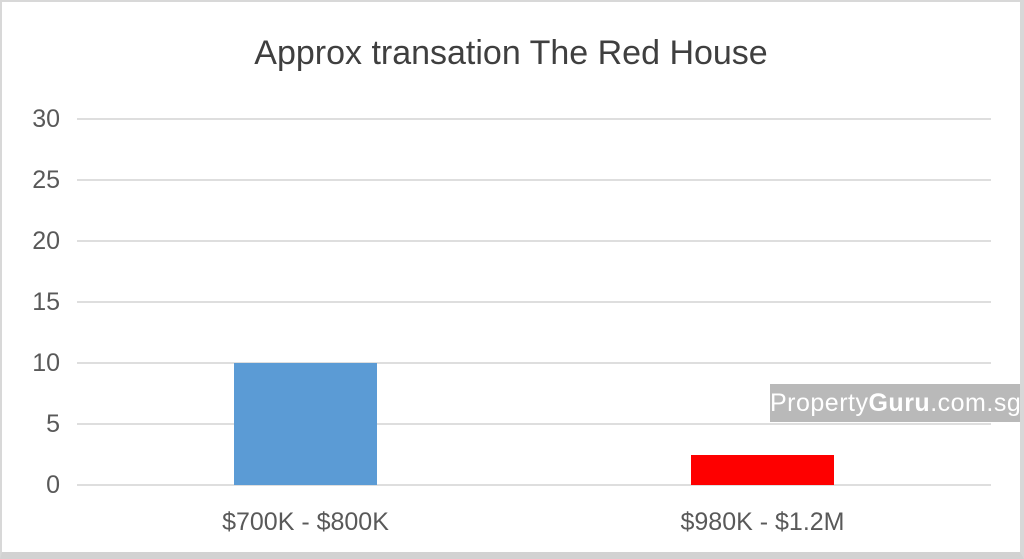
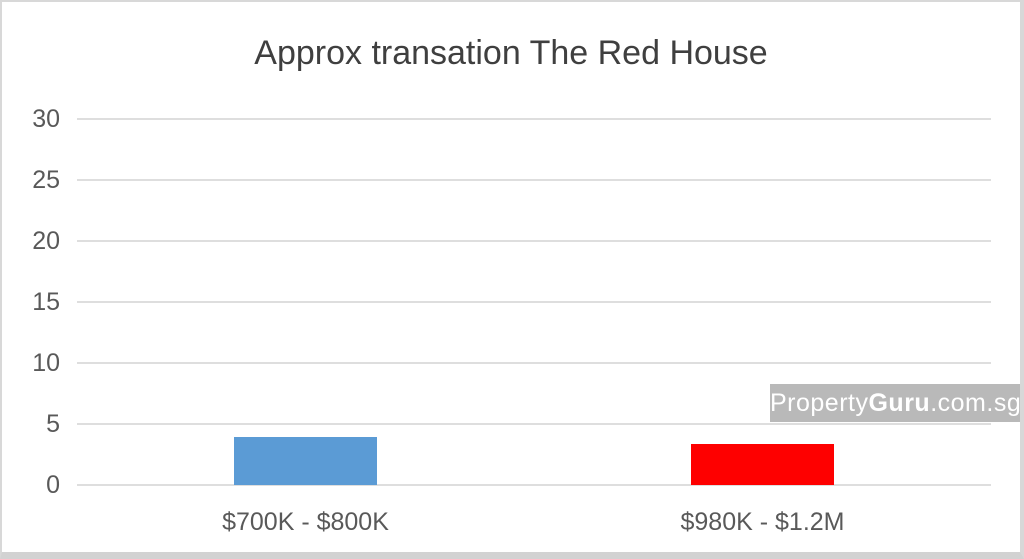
$700K - $800K: 10.0 -> 3.9
$980K - $1.2M: 2.5 -> 3.4
